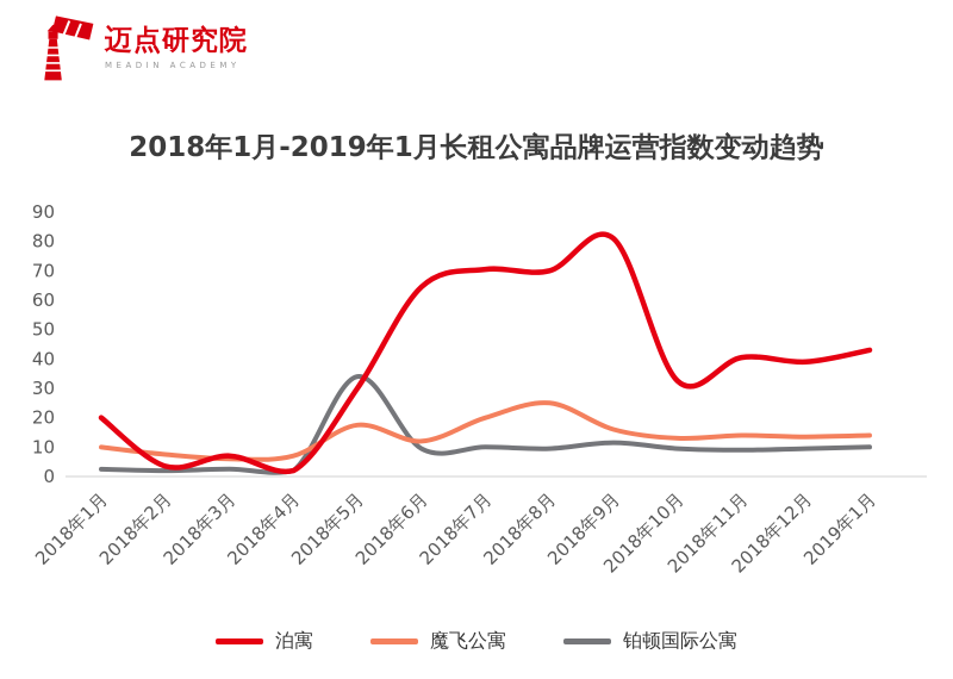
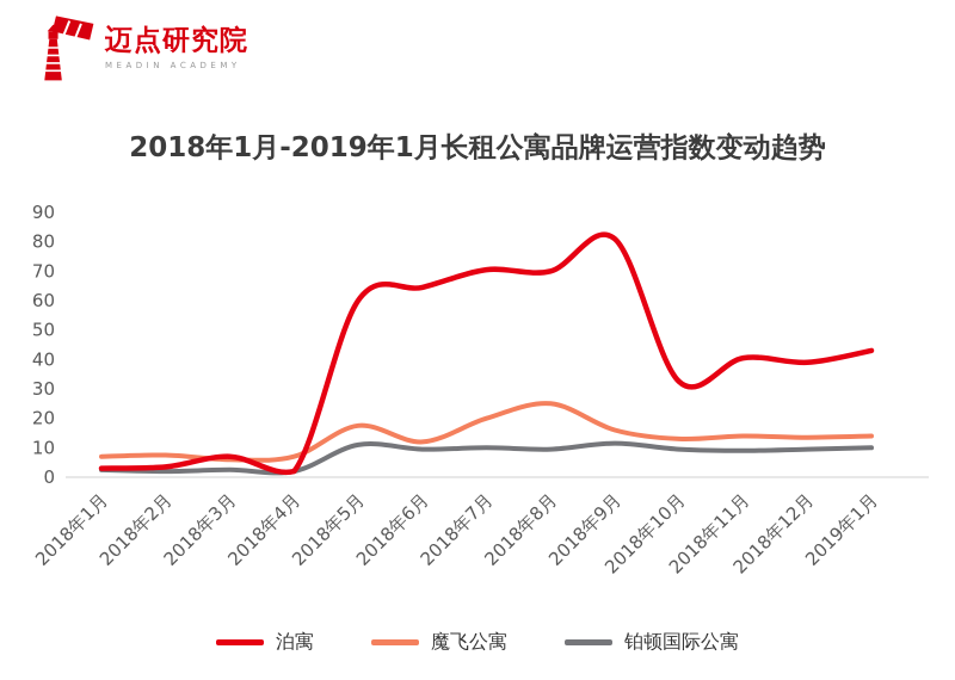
泊寓/2018年1月: 20 -> 3
魔飞公寓/2018年1月: 10 -> 7
泊寓/2018年5月: 30 -> 60
铂顿国际公寓/2018年5月: 34 -> 11
